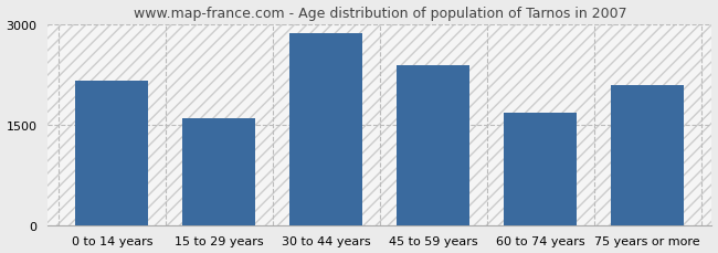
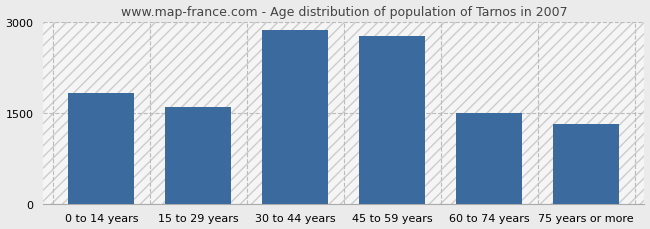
0 to 14 years: 2160 -> 1820
45 to 59 years: 2380 -> 2760
60 to 74 years: 1680 -> 1500
75 years or more: 2080 -> 1310
